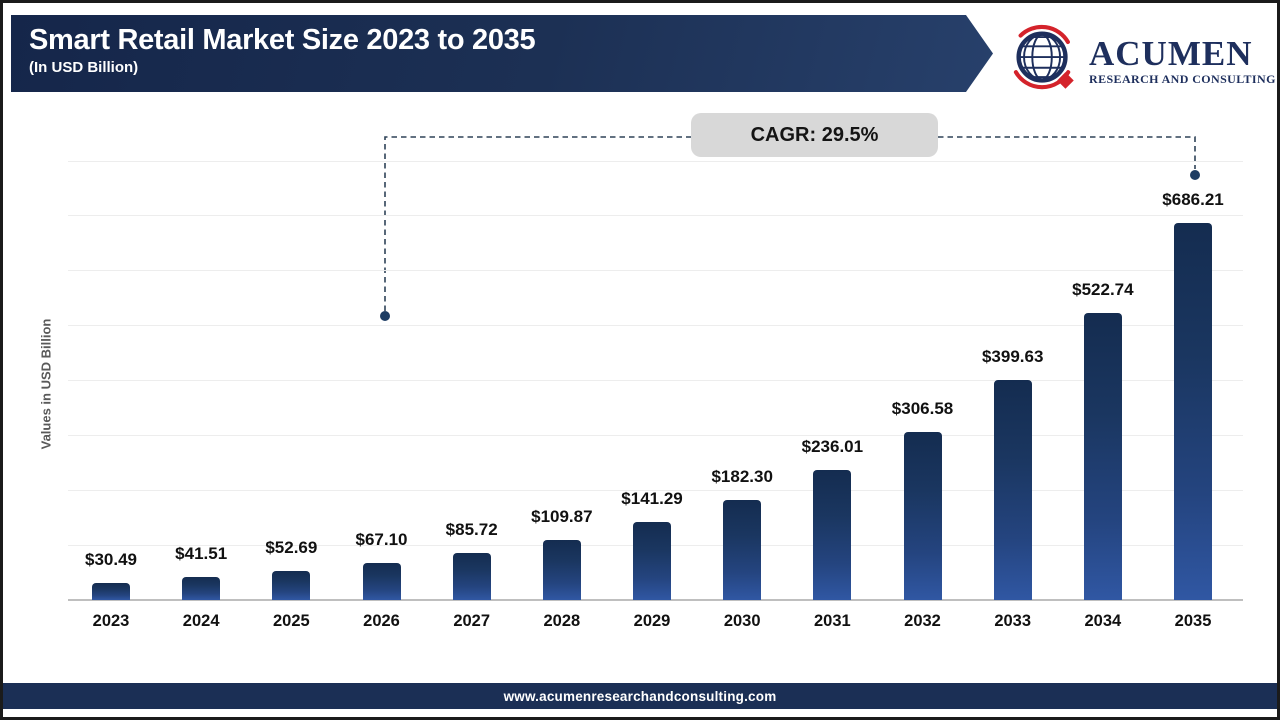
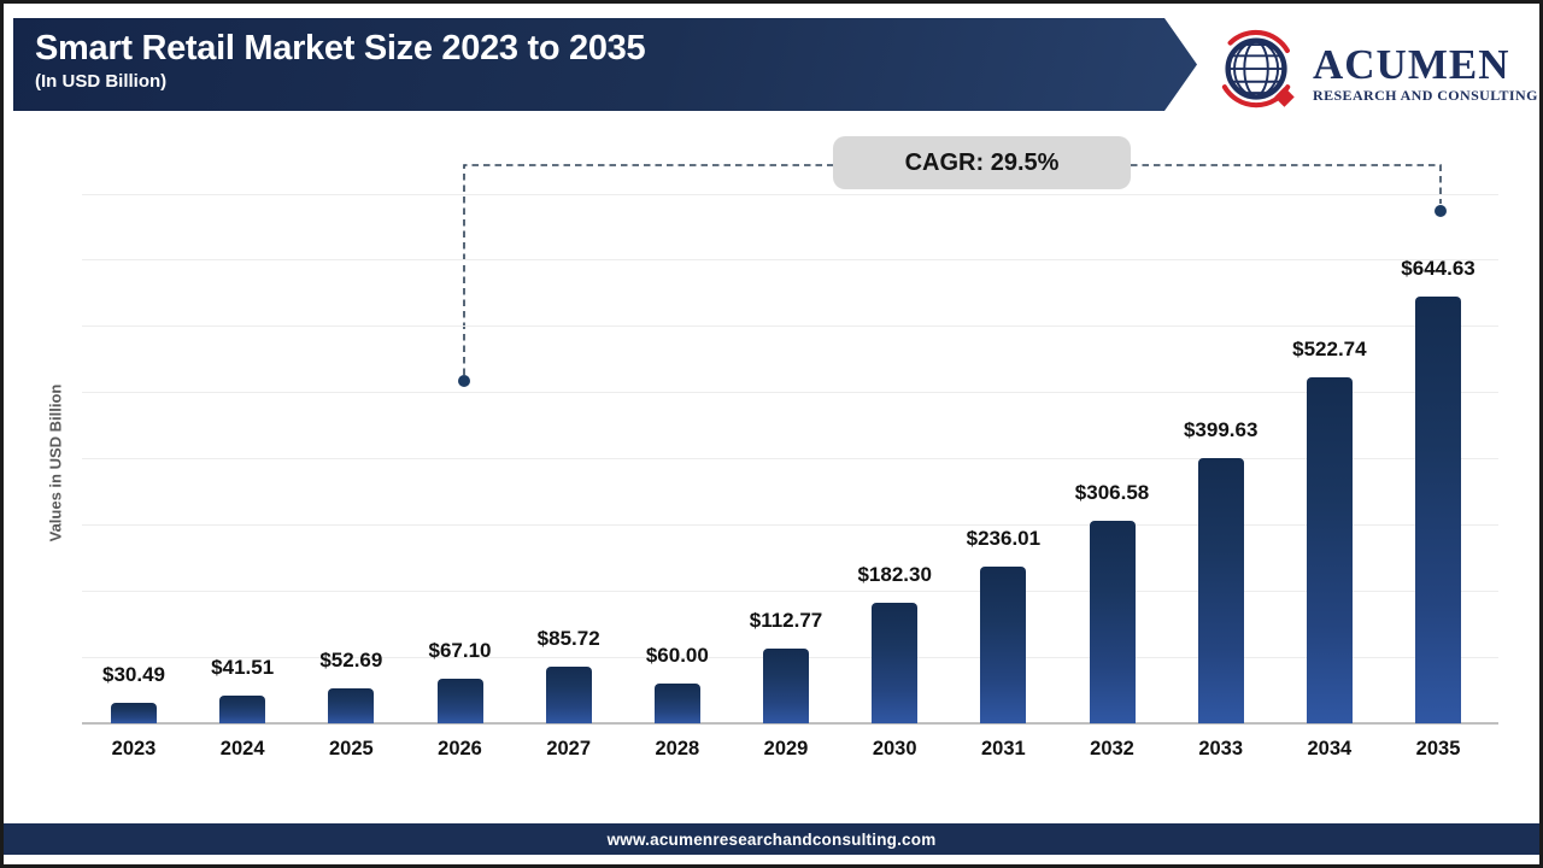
2028: $109.87 -> $60.00
2029: $141.29 -> $112.77
2035: $686.21 -> $644.63
